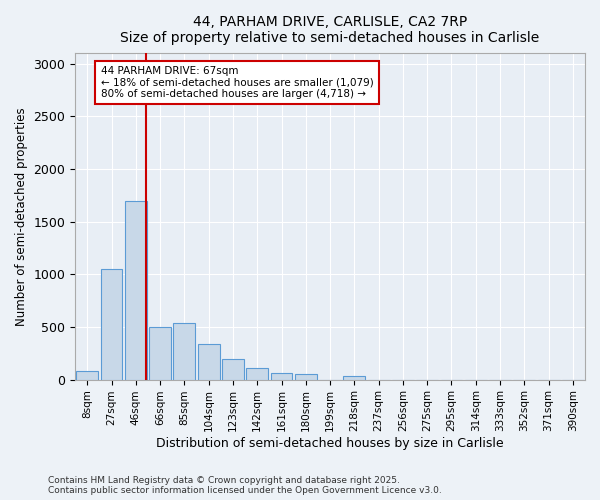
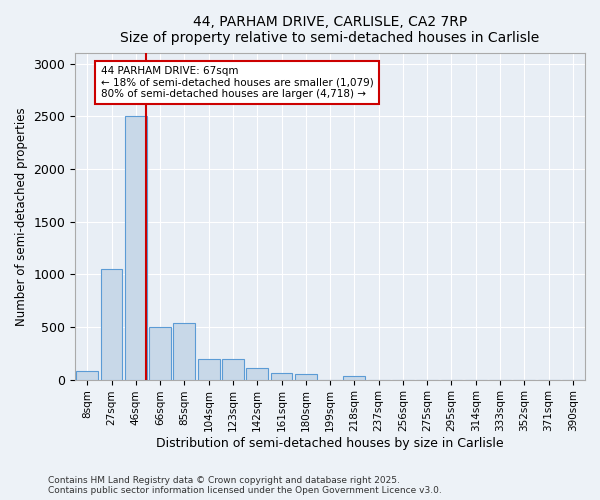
46sqm: 1700 -> 2500
104sqm: 340 -> 200
